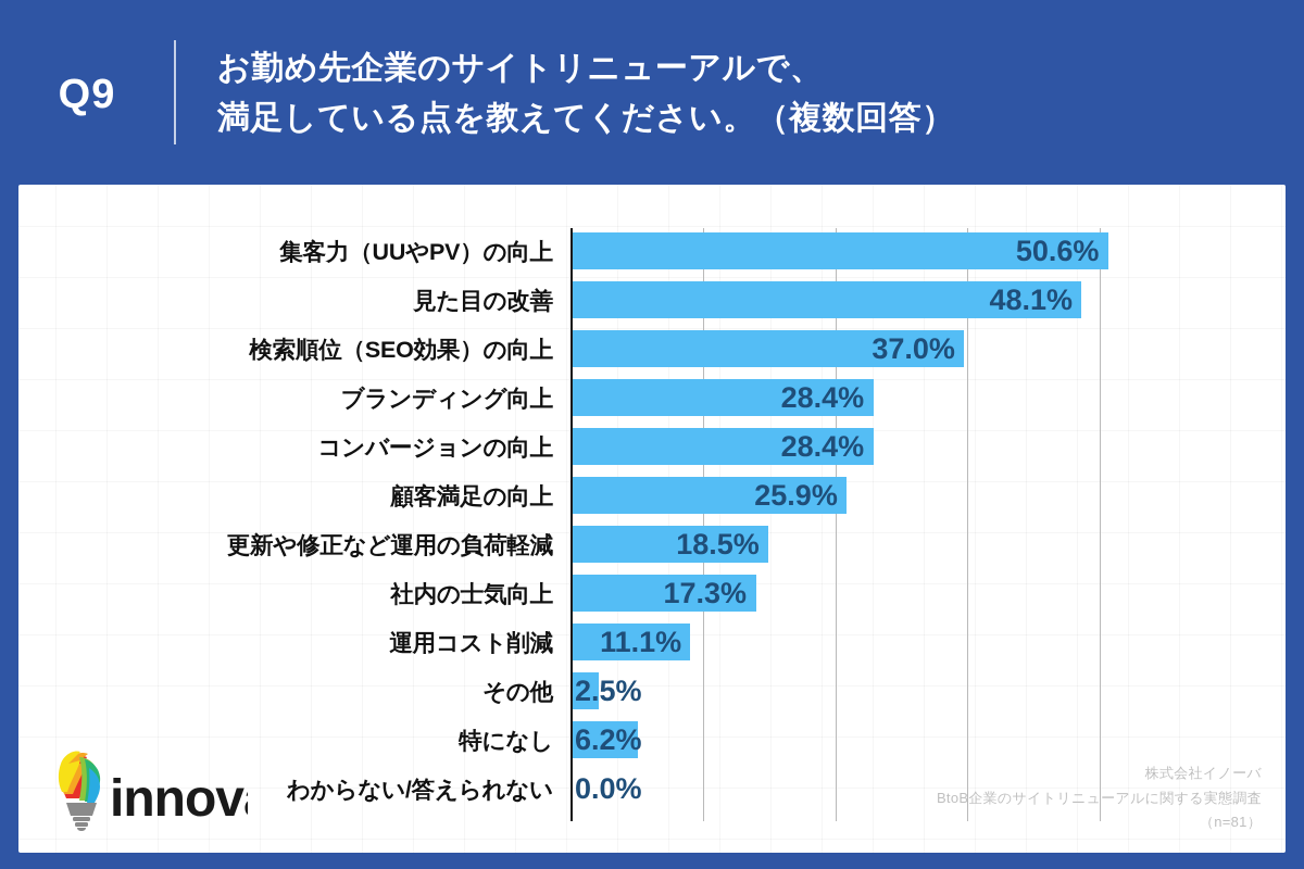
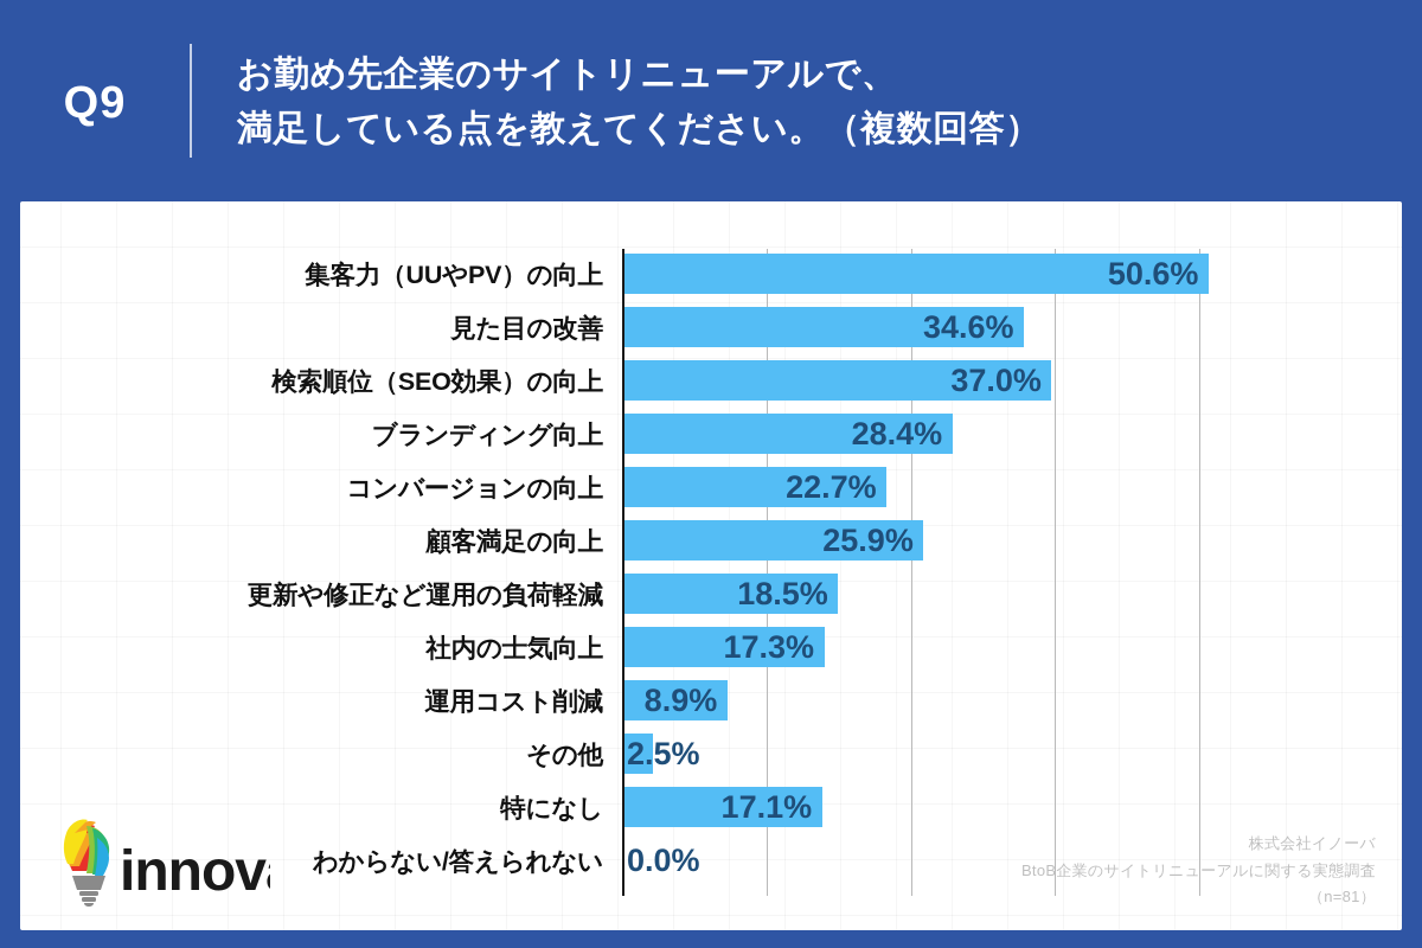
見た目の改善: 48.1% -> 34.6%
コンバージョンの向上: 28.4% -> 22.7%
運用コスト削減: 11.1% -> 8.9%
特になし: 6.2% -> 17.1%
